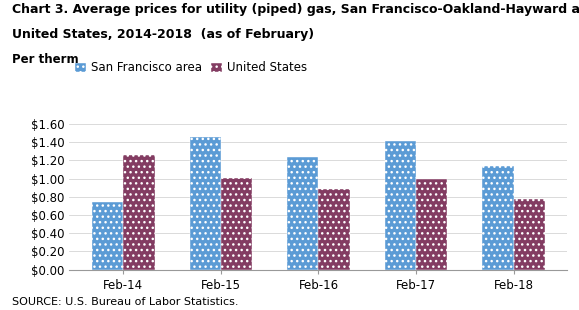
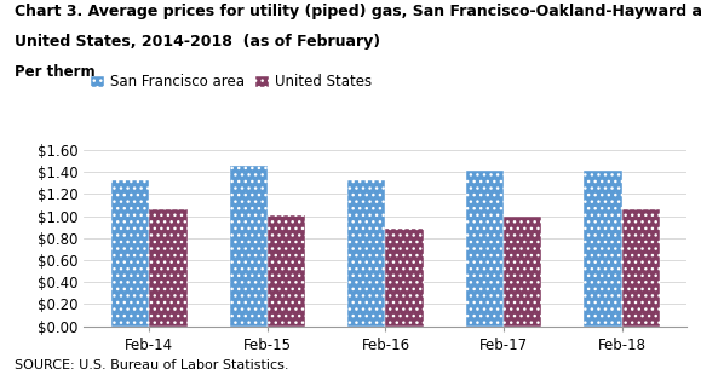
San Francisco area/Feb-14: $0.74 -> $1.33
United States/Feb-14: $1.26 -> $1.07
San Francisco area/Feb-16: $1.24 -> $1.33
San Francisco area/Feb-18: $1.14 -> $1.42
United States/Feb-18: $0.78 -> $1.07
